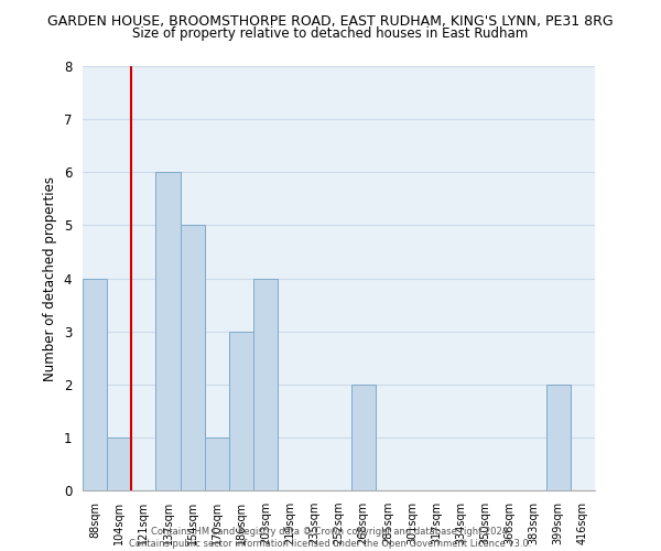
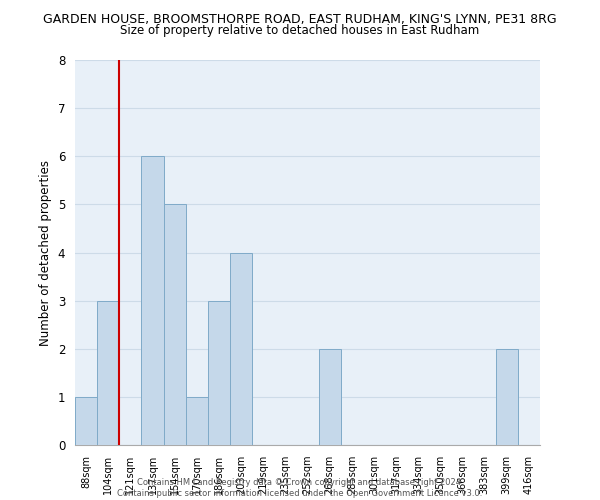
88sqm: 4 -> 1
104sqm: 1 -> 3
